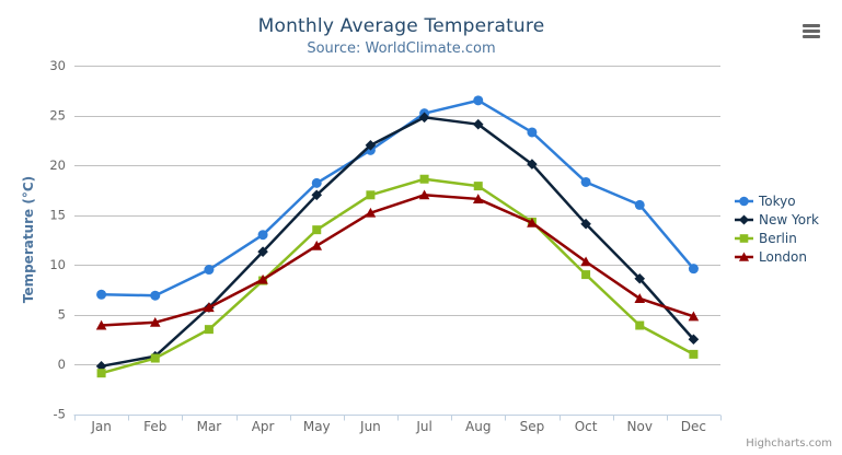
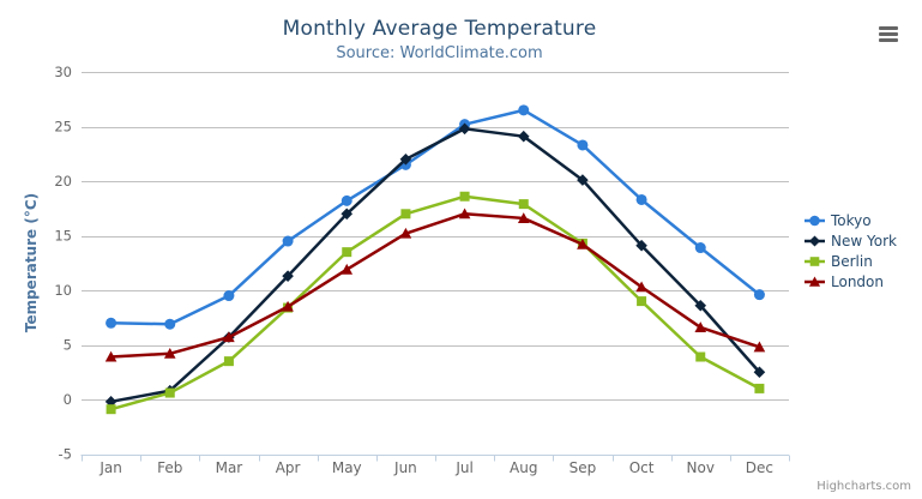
Tokyo/Apr: 13 -> 14
Tokyo/Nov: 16 -> 14
